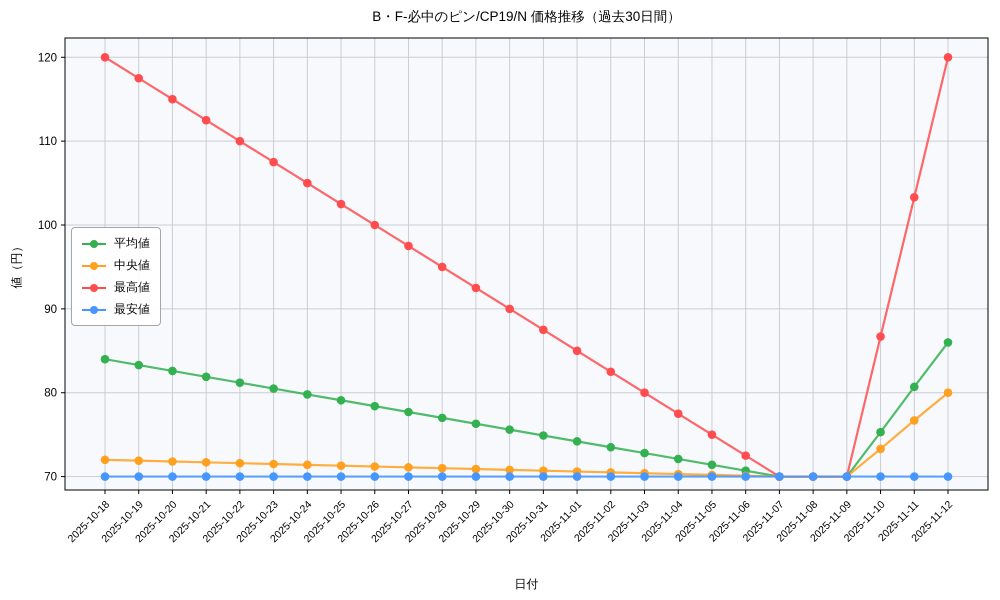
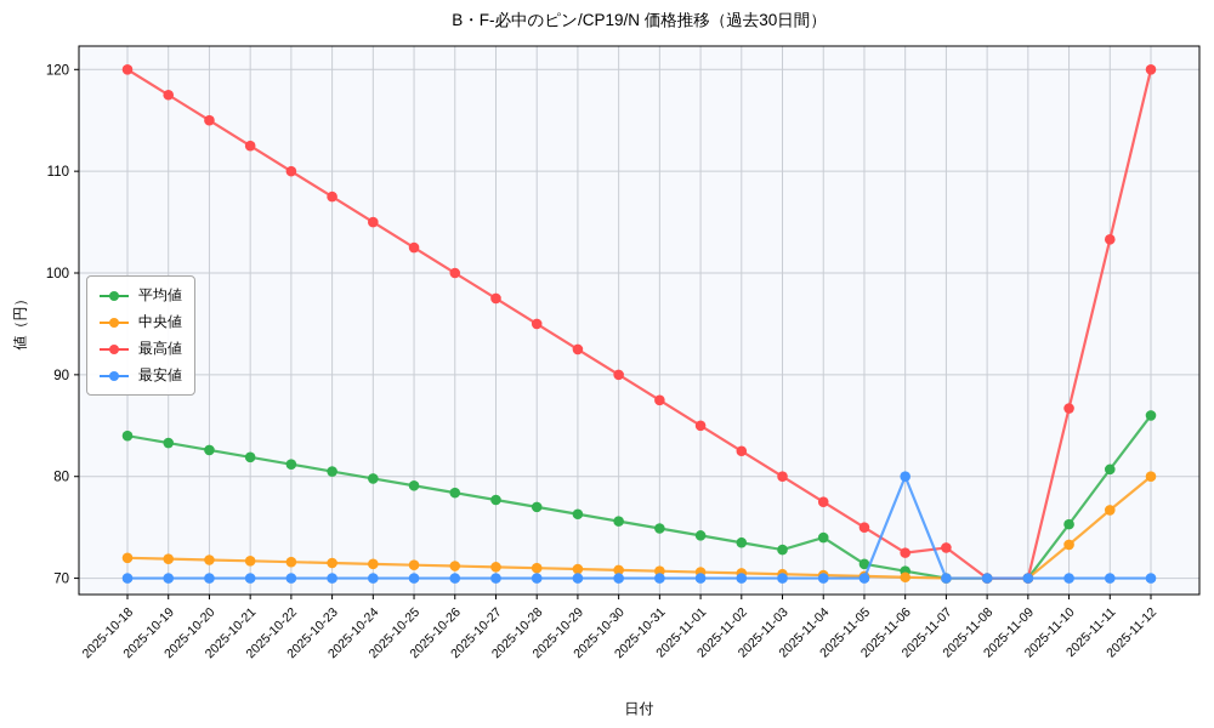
平均値/2025-11-04: 72 -> 74
最安値/2025-11-06: 70 -> 80
最高値/2025-11-07: 70 -> 73
